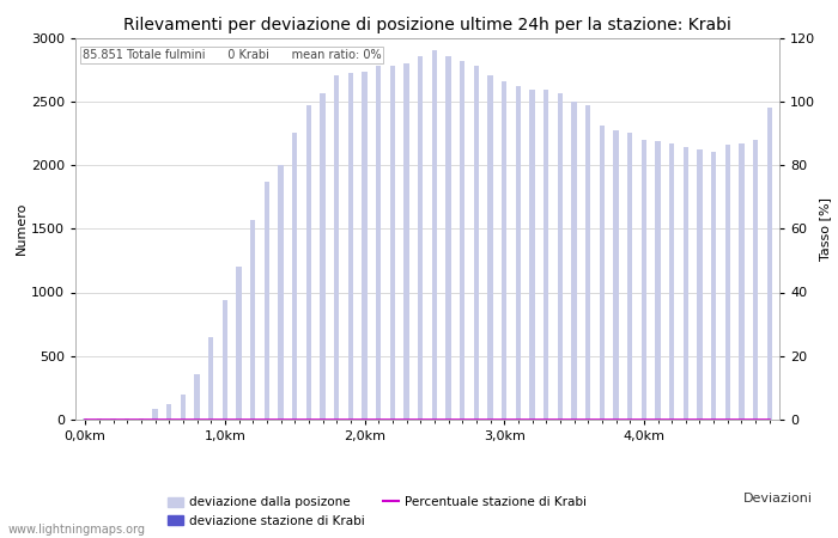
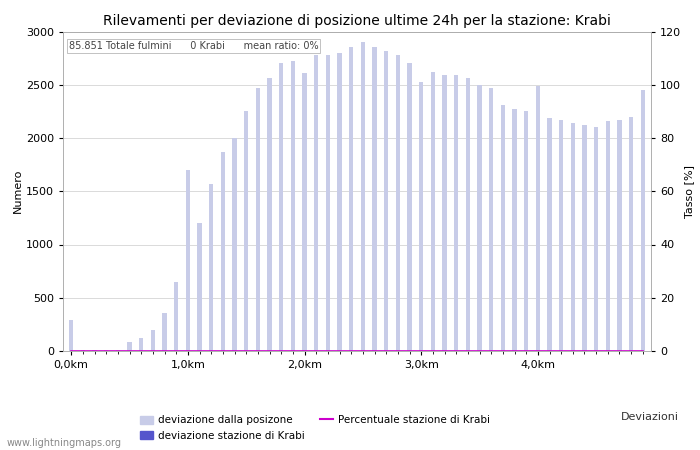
deviazione dalla posizone/0,0km: 0 -> 290
deviazione dalla posizone/1,0km: 940 -> 1700
deviazione dalla posizone/2,0km: 2730 -> 2610
deviazione dalla posizone/3,0km: 2660 -> 2530
deviazione dalla posizone/4,0km: 2200 -> 2490
